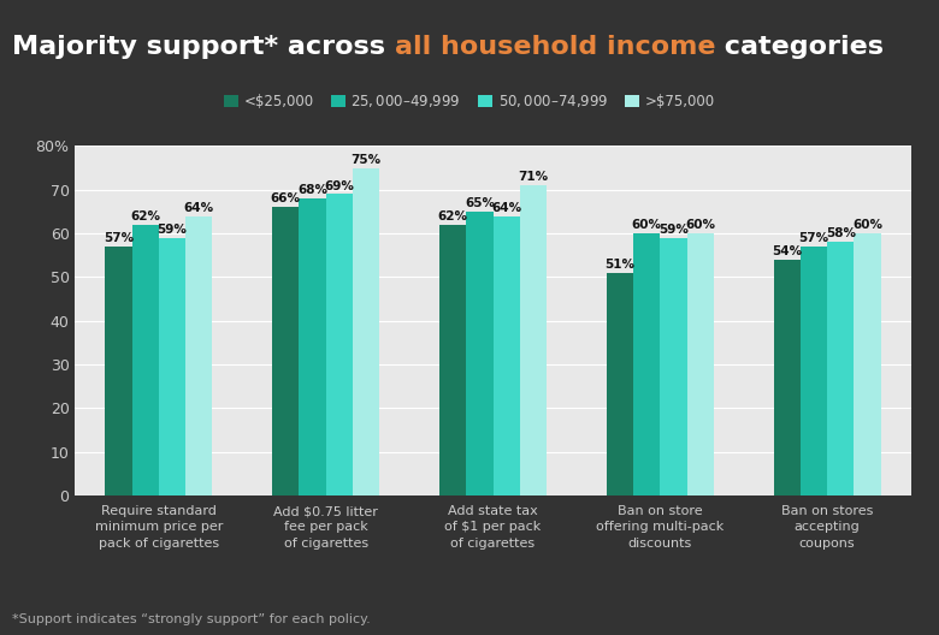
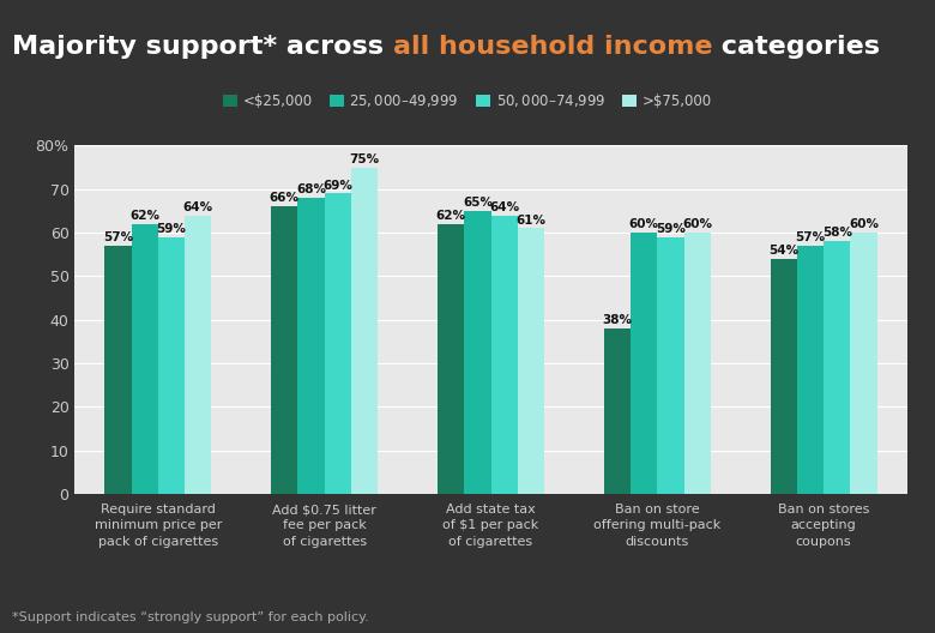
>$75,000/Add state tax of $1 per pack of cigarettes: 71% -> 61%
<$25,000/Ban on store offering multi-pack discounts: 51% -> 38%
